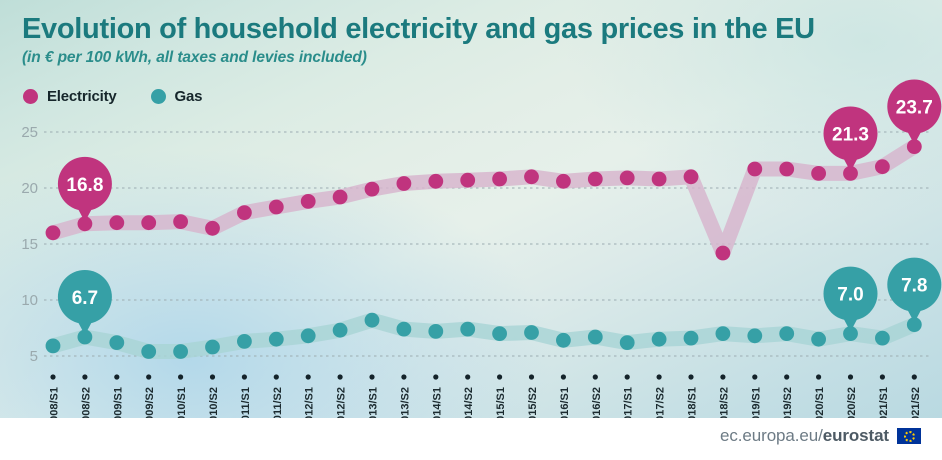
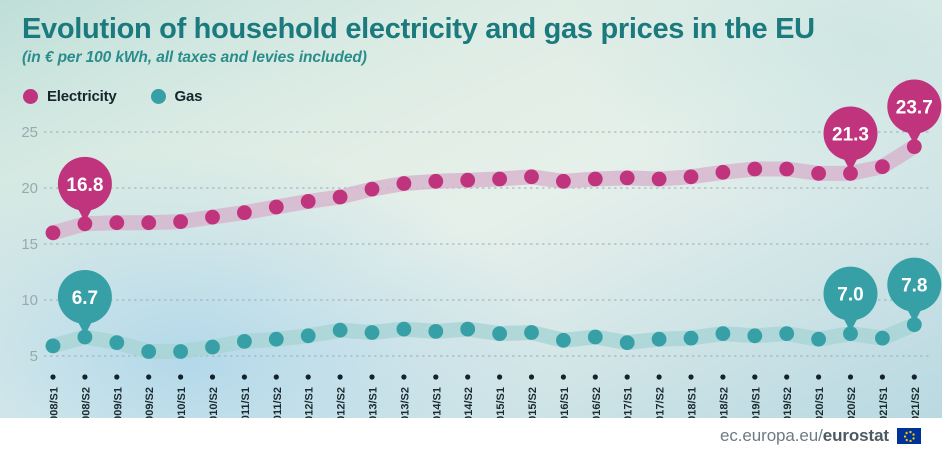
Electricity/2010/S2: 16.4 -> 17.4
Gas/2013/S1: 8.2 -> 7.1
Electricity/2018/S2: 14.2 -> 21.4
